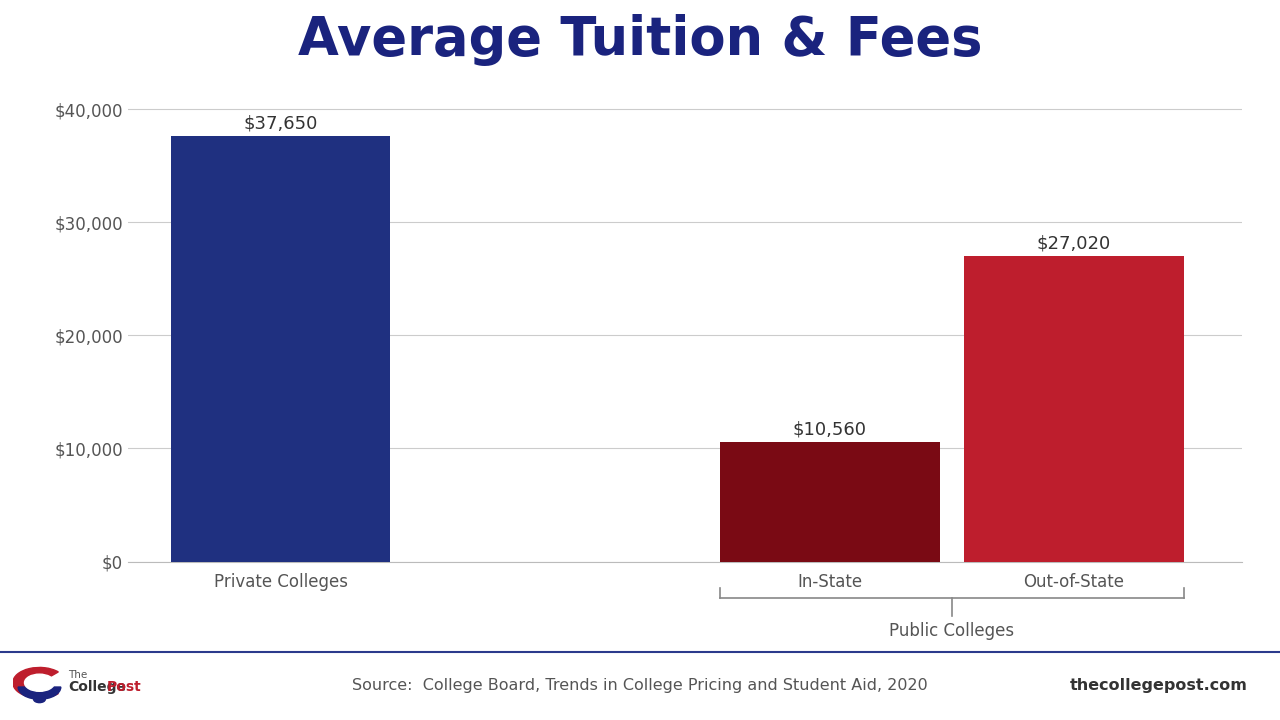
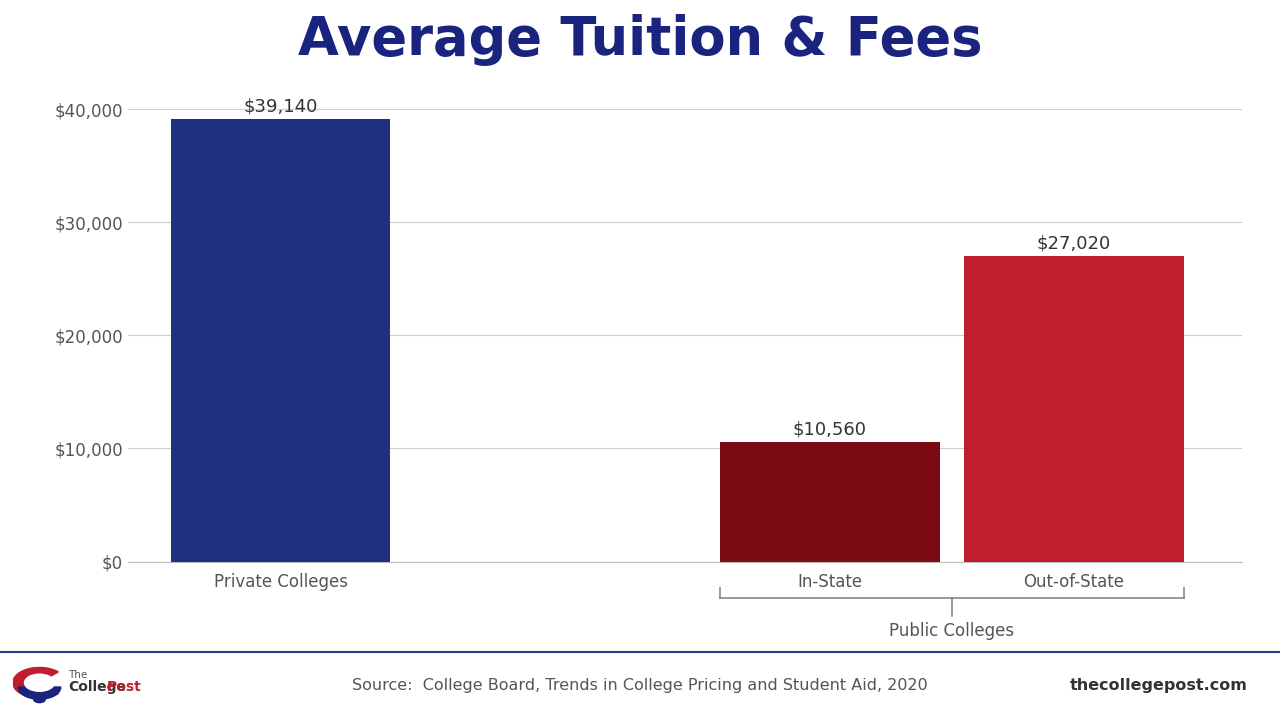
Private Colleges: $37,650 -> $39,140
